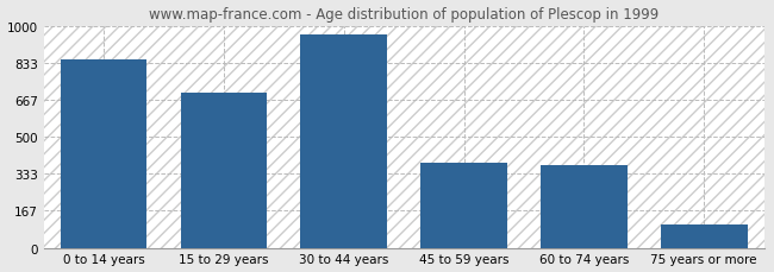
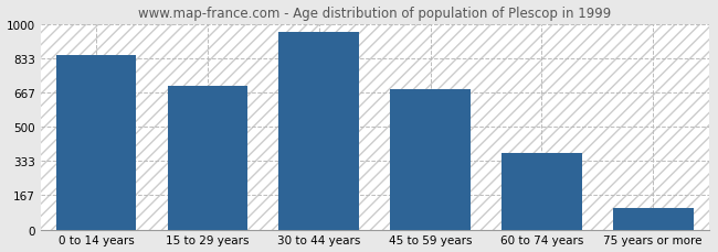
45 to 59 years: 380 -> 680
